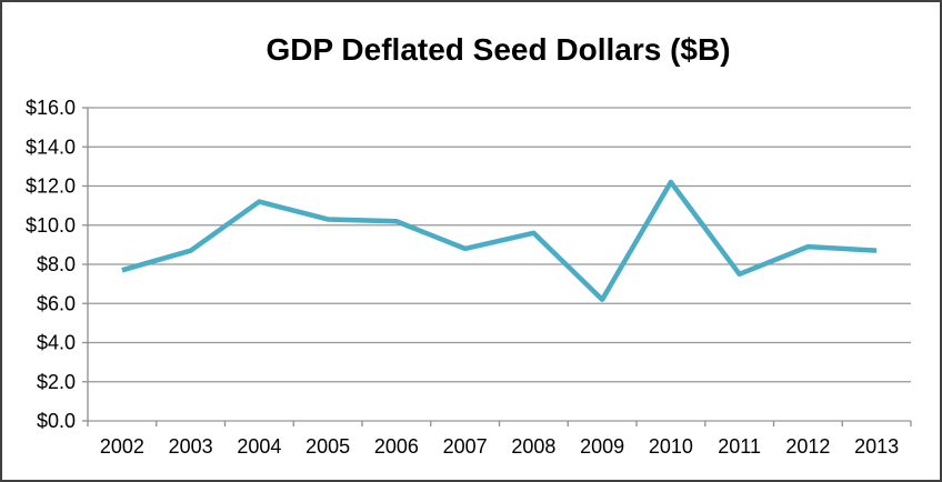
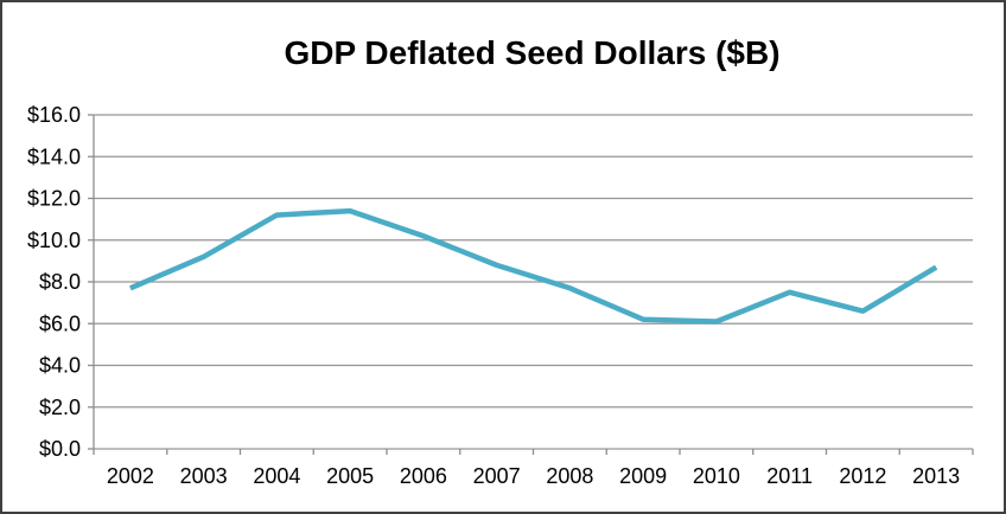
2003: $8.7 -> $9.2
2005: $10.3 -> $11.4
2008: $9.6 -> $7.7
2010: $12.2 -> $6.1
2012: $8.9 -> $6.6
